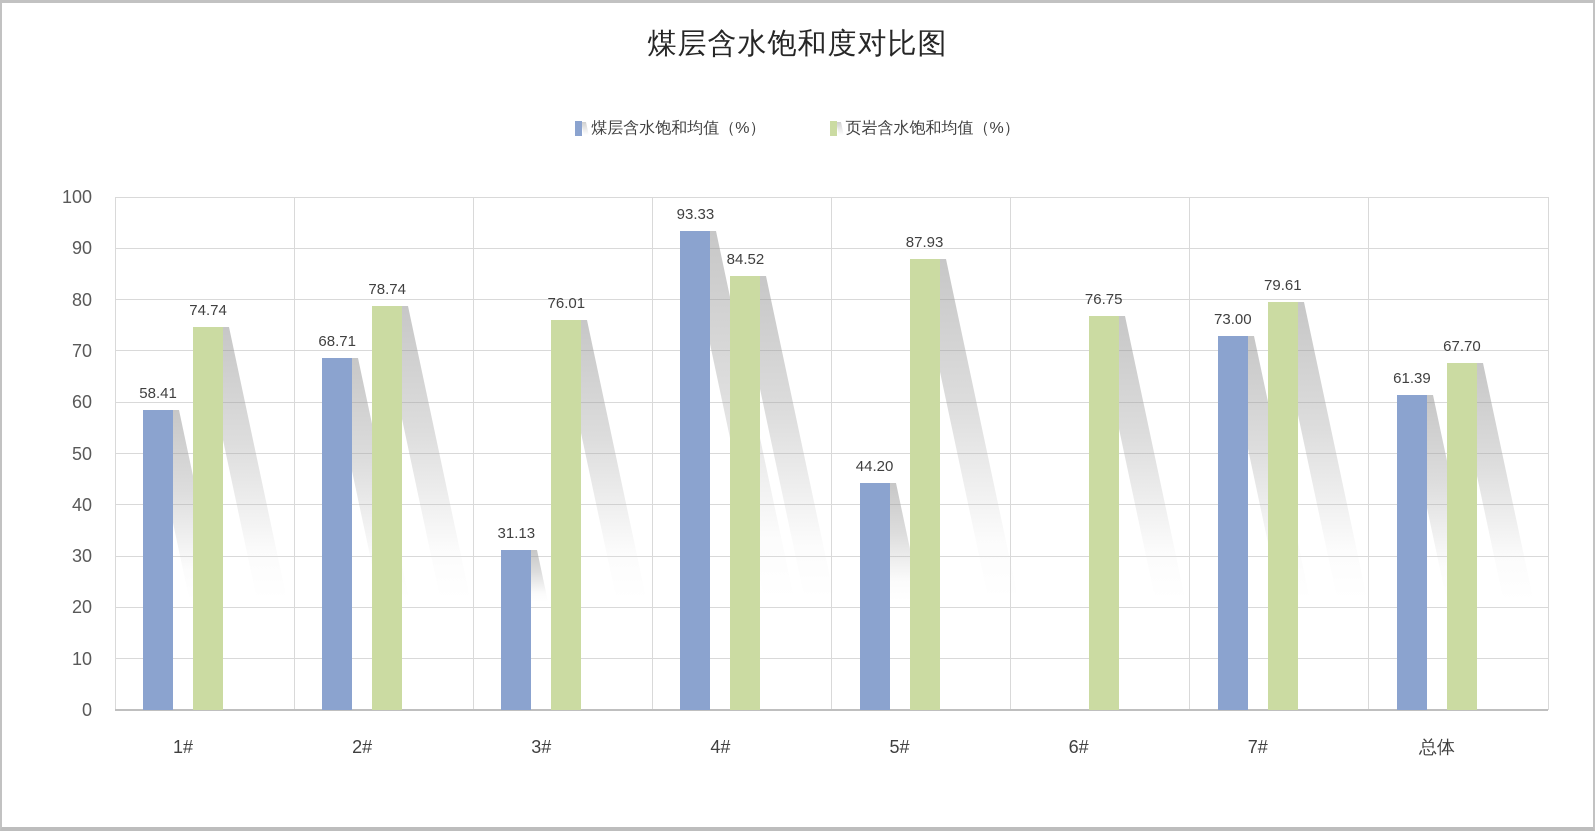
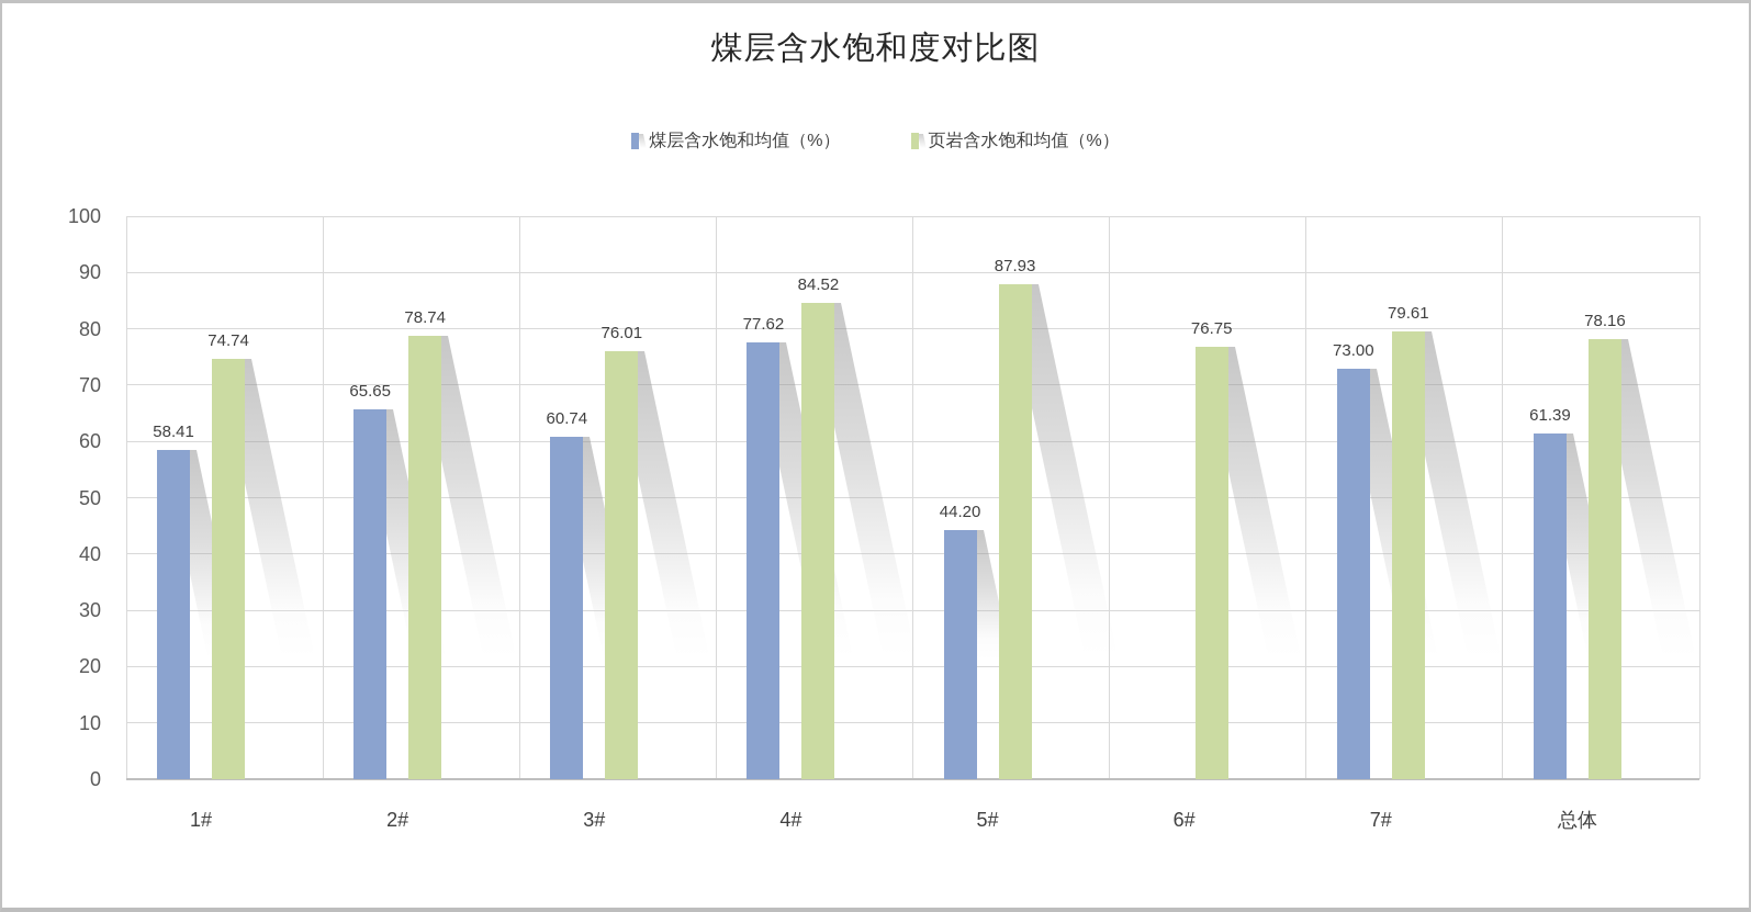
煤层含水饱和均值（%）/2#: 68.71 -> 65.65
煤层含水饱和均值（%）/3#: 31.13 -> 60.74
煤层含水饱和均值（%）/4#: 93.33 -> 77.62
页岩含水饱和均值（%）/总体: 67.70 -> 78.16
